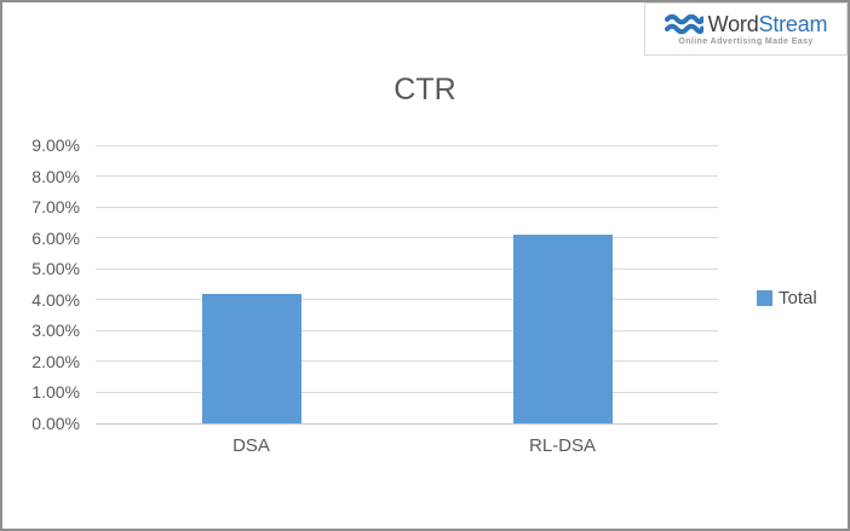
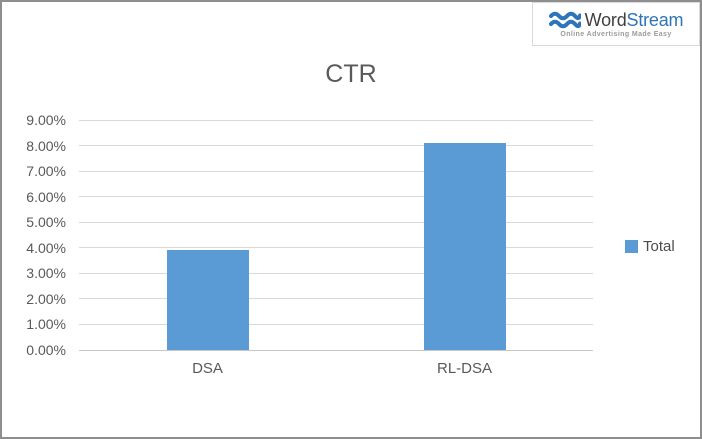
DSA: 4.2% -> 3.9%
RL-DSA: 6.1% -> 8.1%
